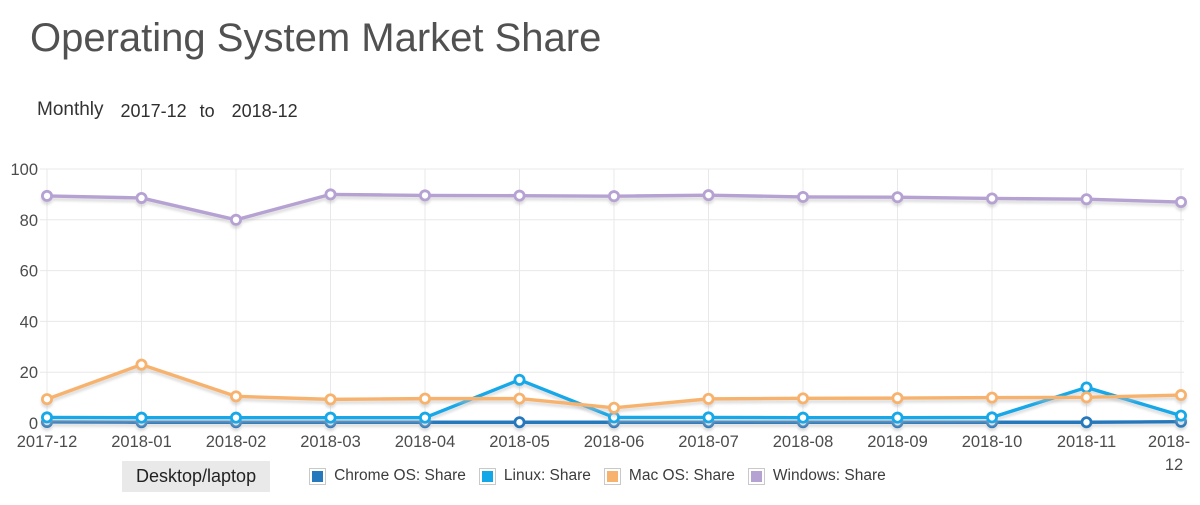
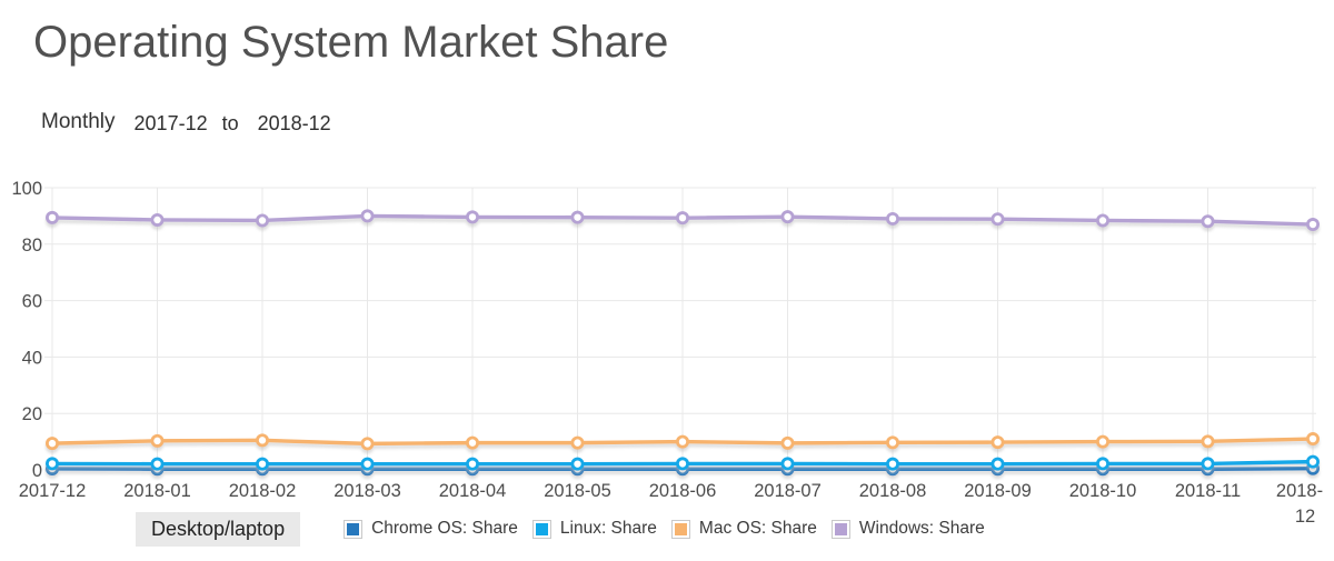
Mac OS: Share/2018-01: 23 -> 10
Windows: Share/2018-02: 80 -> 88
Linux: Share/2018-05: 17 -> 2
Mac OS: Share/2018-06: 6 -> 10
Linux: Share/2018-11: 14 -> 2
